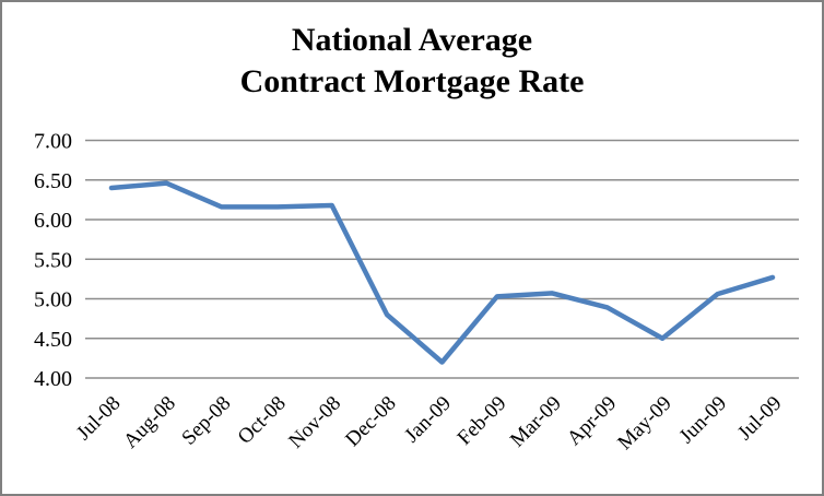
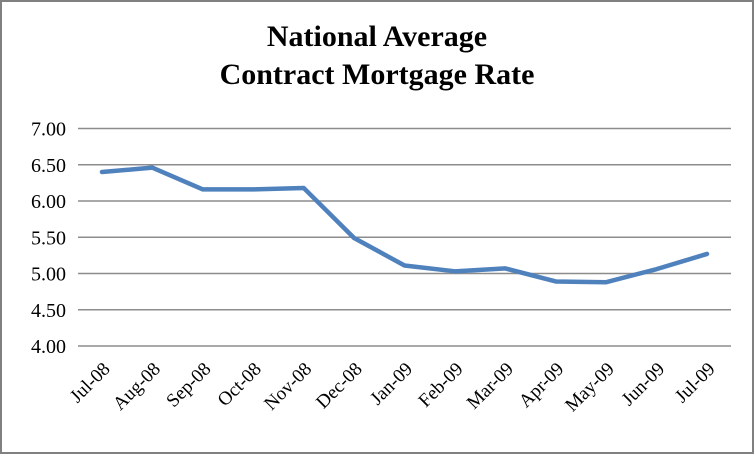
Dec-08: 4.8 -> 5.5
Jan-09: 4.2 -> 5.1
May-09: 4.5 -> 4.9
